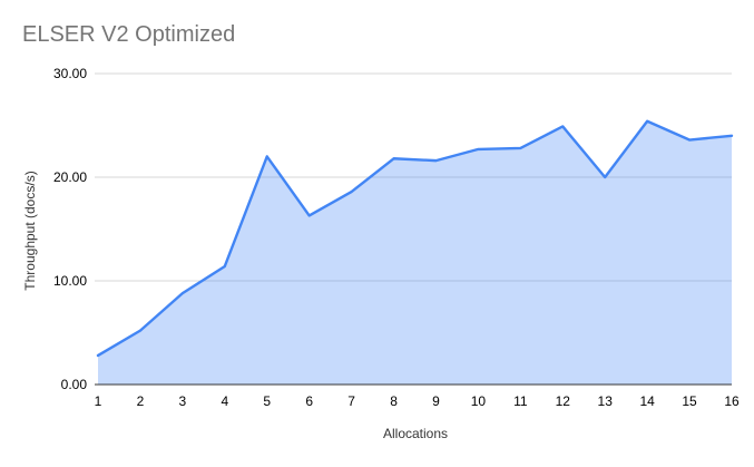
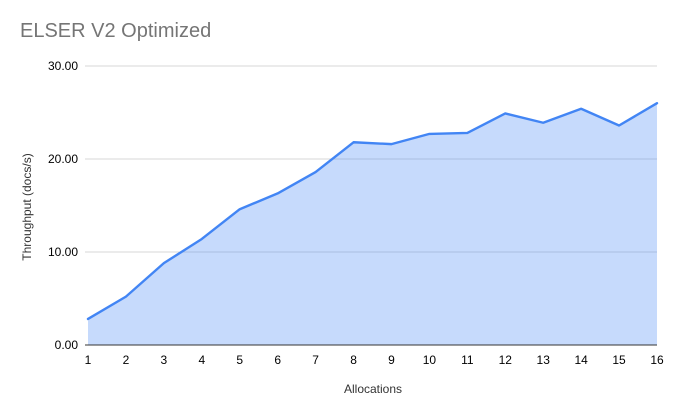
5: 22 -> 15
13: 20 -> 24
16: 24 -> 26
